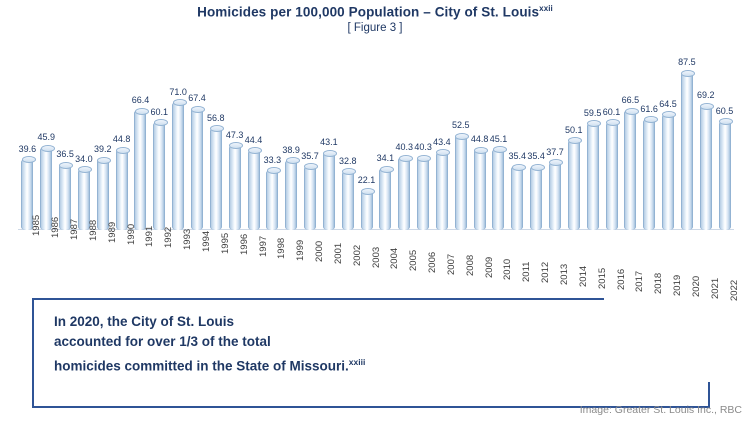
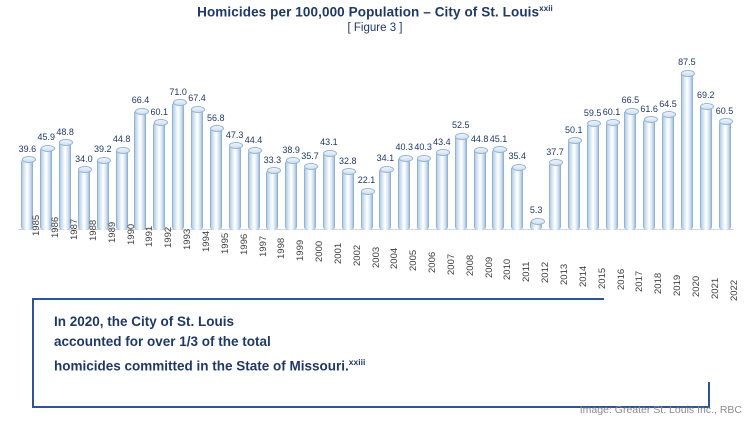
1987: 36.5 -> 48.8
2012: 35.4 -> 5.3
